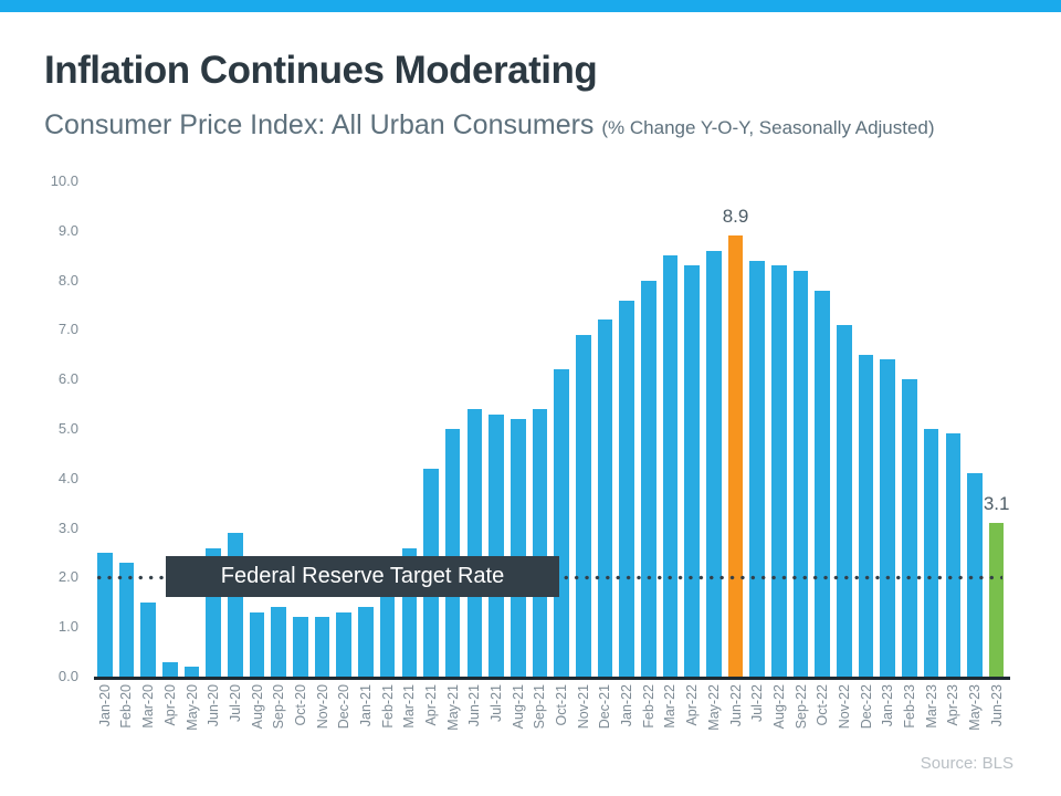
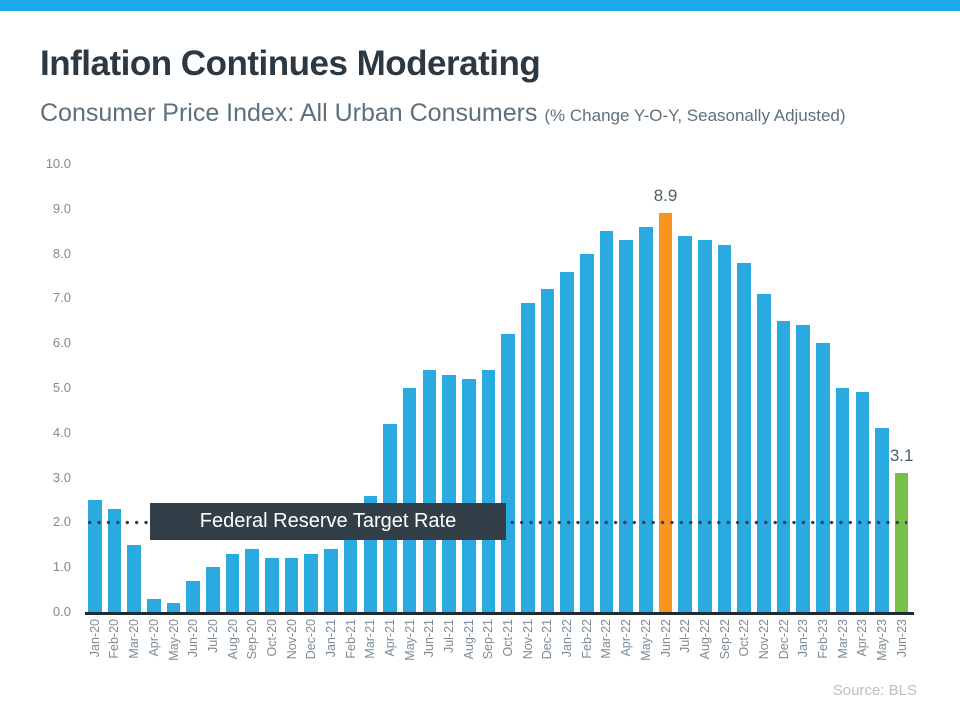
Jun-20: 2.6 -> 0.7
Jul-20: 2.9 -> 1.0
